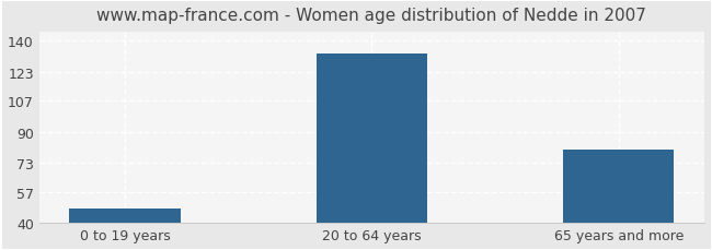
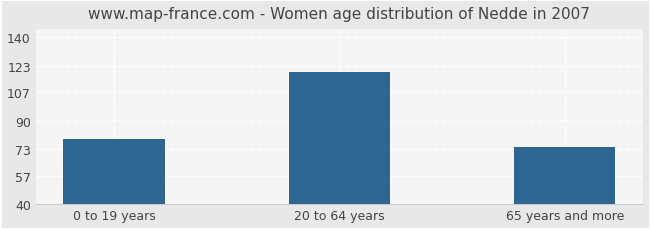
0 to 19 years: 48 -> 79
20 to 64 years: 133 -> 119
65 years and more: 80 -> 74
